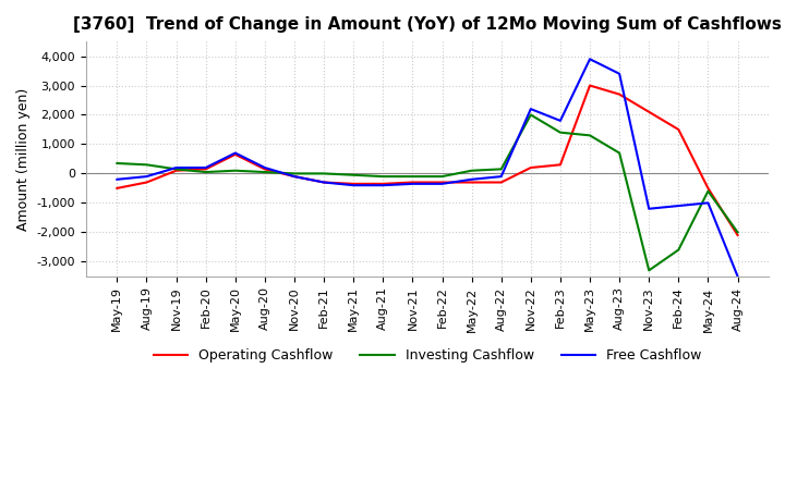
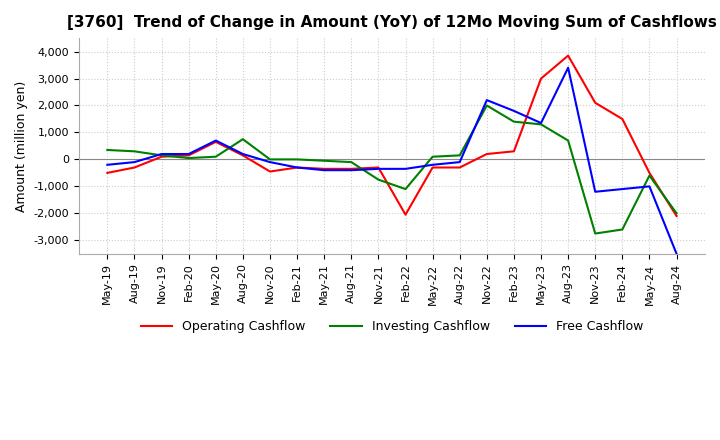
Investing Cashflow/Aug-20: 50 -> 750
Operating Cashflow/Nov-20: -100 -> -450
Investing Cashflow/Nov-21: -100 -> -750
Operating Cashflow/Feb-22: -300 -> -2,050
Investing Cashflow/Feb-22: -100 -> -1,100
Free Cashflow/May-23: 3,900 -> 1,350
Operating Cashflow/Aug-23: 2,700 -> 3,850
Investing Cashflow/Nov-23: -3,300 -> -2,750
